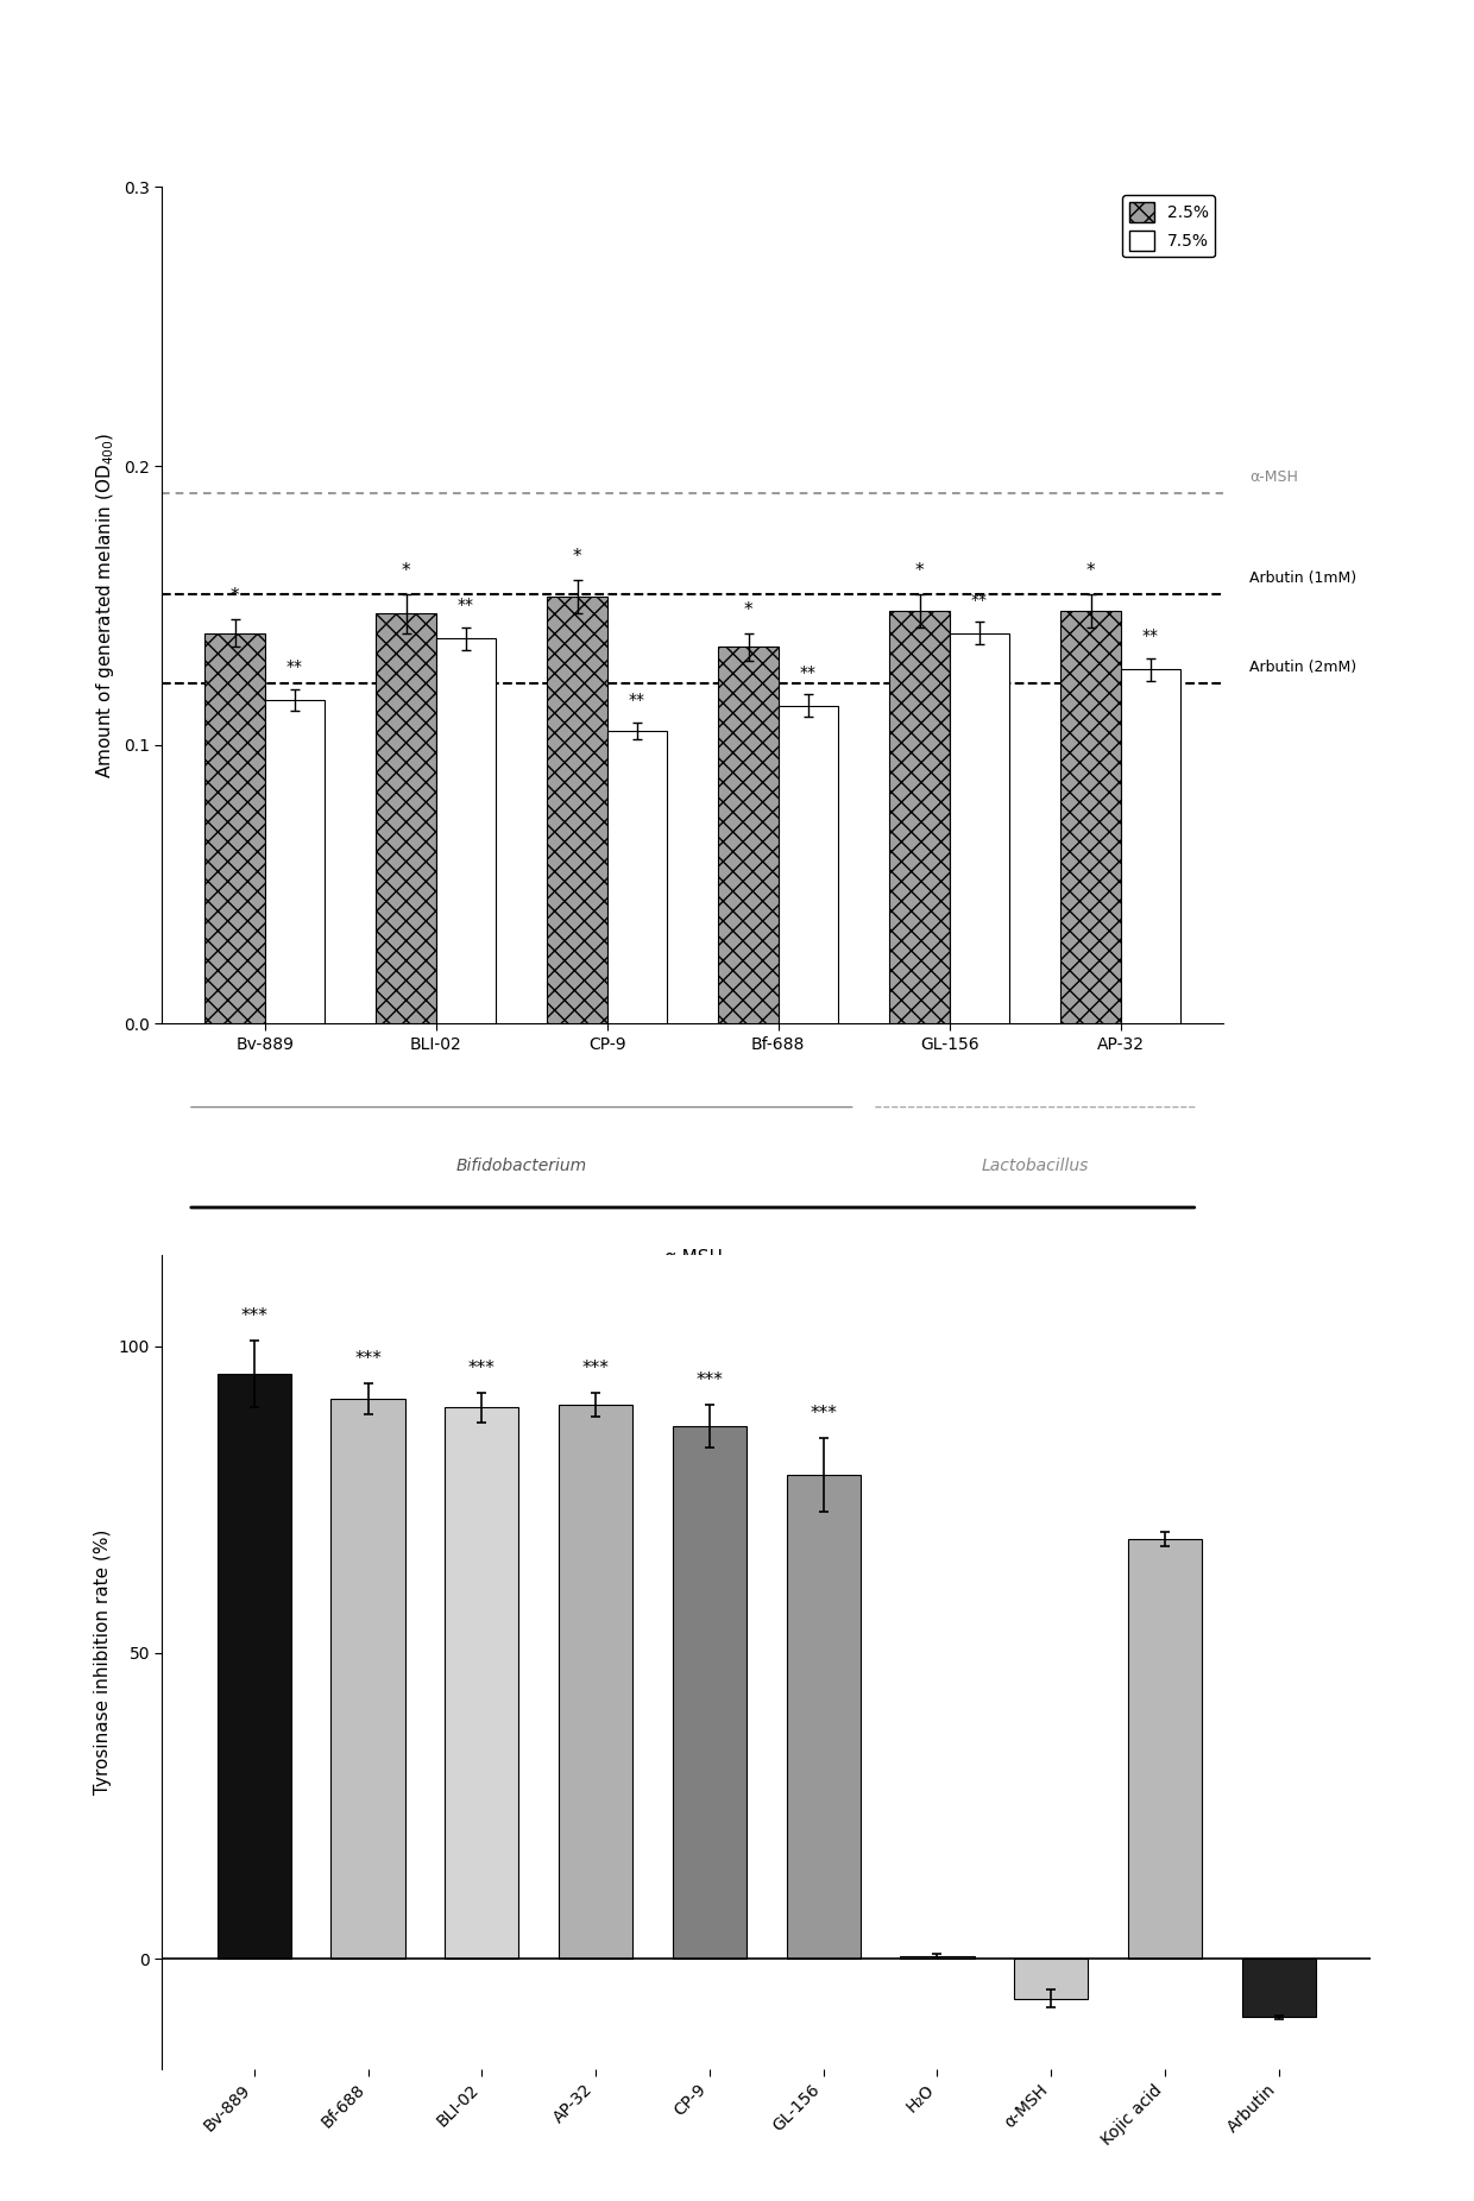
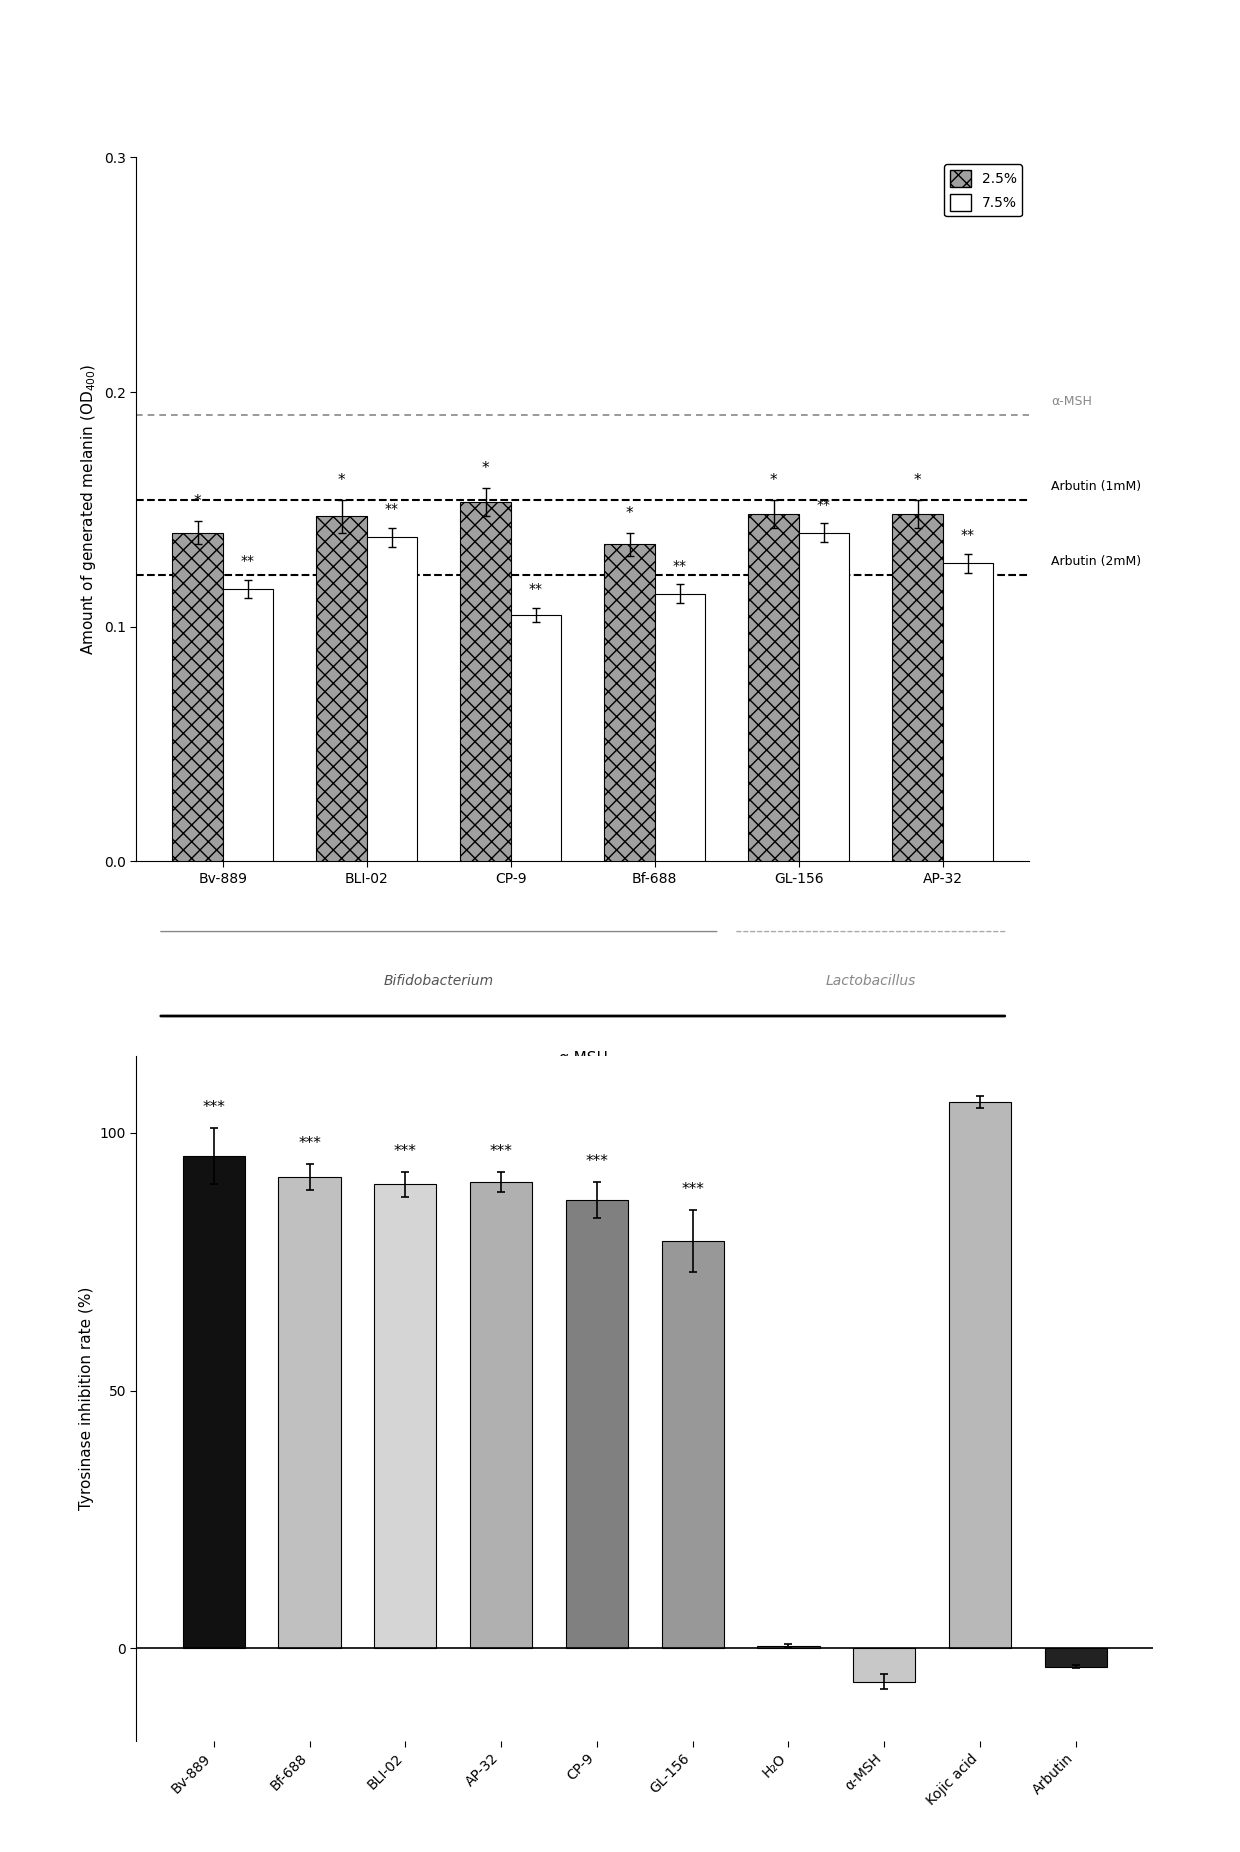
Kojic acid: 68.5 -> 106.0
Arbutin: -9.5 -> -3.6
